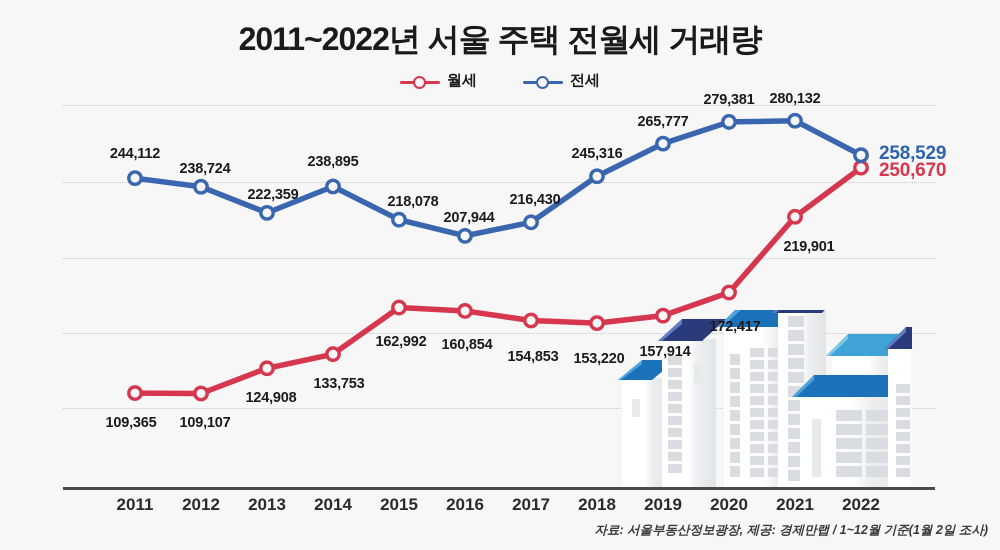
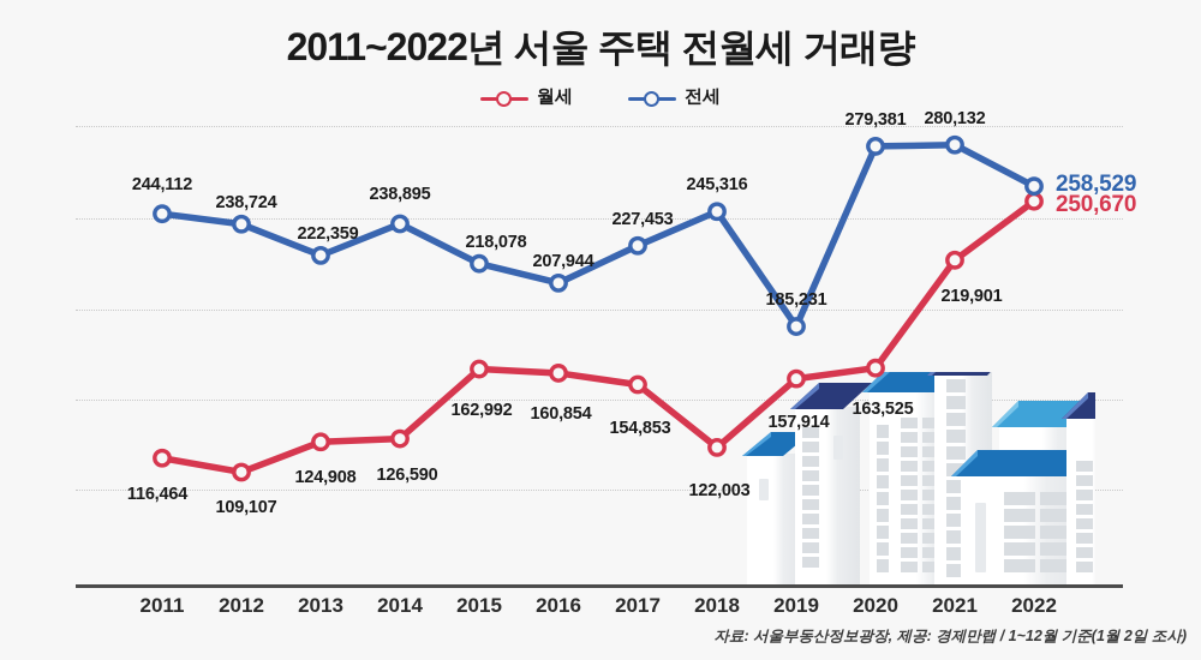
월세/2011: 109,365 -> 116,464
월세/2014: 133,753 -> 126,590
전세/2017: 216,430 -> 227,453
월세/2018: 153,220 -> 122,003
전세/2019: 265,777 -> 185,231
월세/2020: 172,417 -> 163,525
